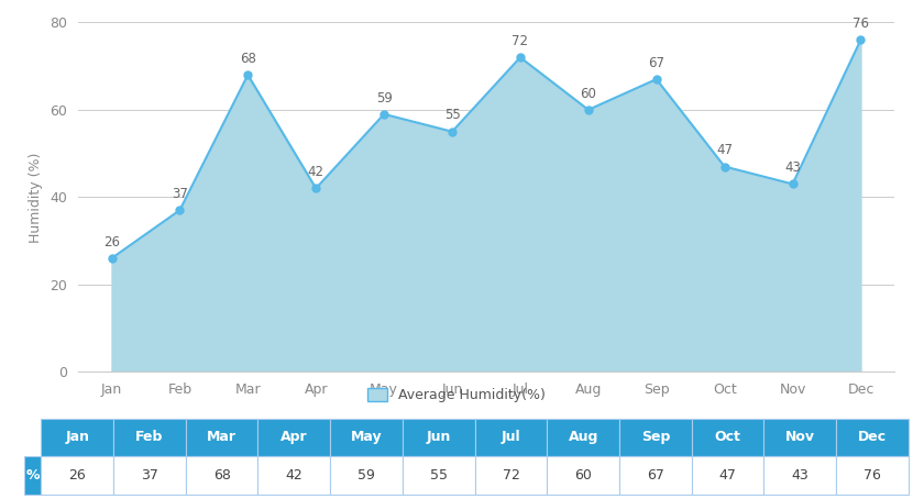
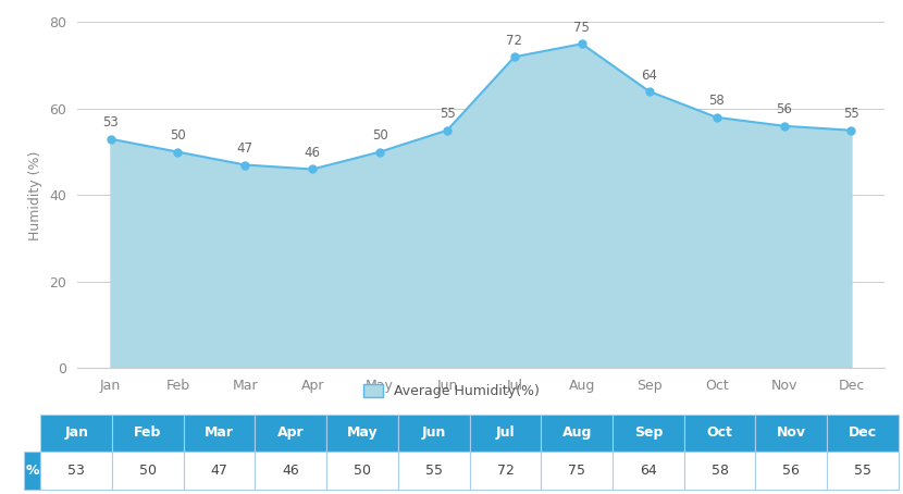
Jan: 26 -> 53
Feb: 37 -> 50
Mar: 68 -> 47
Apr: 42 -> 46
May: 59 -> 50
Aug: 60 -> 75
Sep: 67 -> 64
Oct: 47 -> 58
Nov: 43 -> 56
Dec: 76 -> 55
